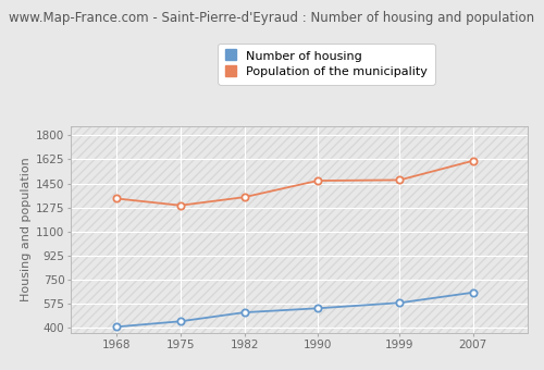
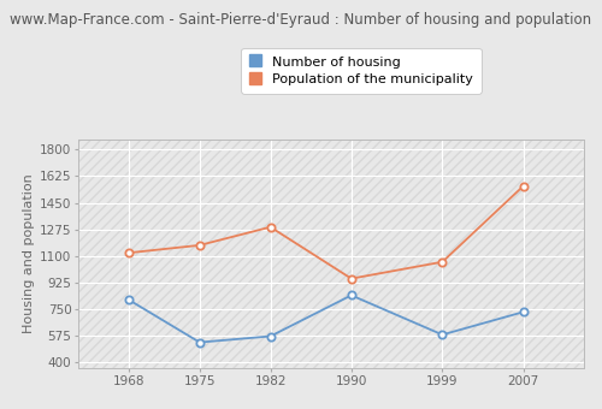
Number of housing/1968: 400 -> 810
Population of the municipality/1968: 1340 -> 1120
Number of housing/1975: 440 -> 530
Population of the municipality/1975: 1290 -> 1170
Number of housing/1982: 510 -> 570
Population of the municipality/1982: 1350 -> 1290
Number of housing/1990: 540 -> 840
Population of the municipality/1990: 1470 -> 950
Population of the municipality/1999: 1480 -> 1060
Number of housing/2007: 660 -> 730
Population of the municipality/2007: 1620 -> 1560
